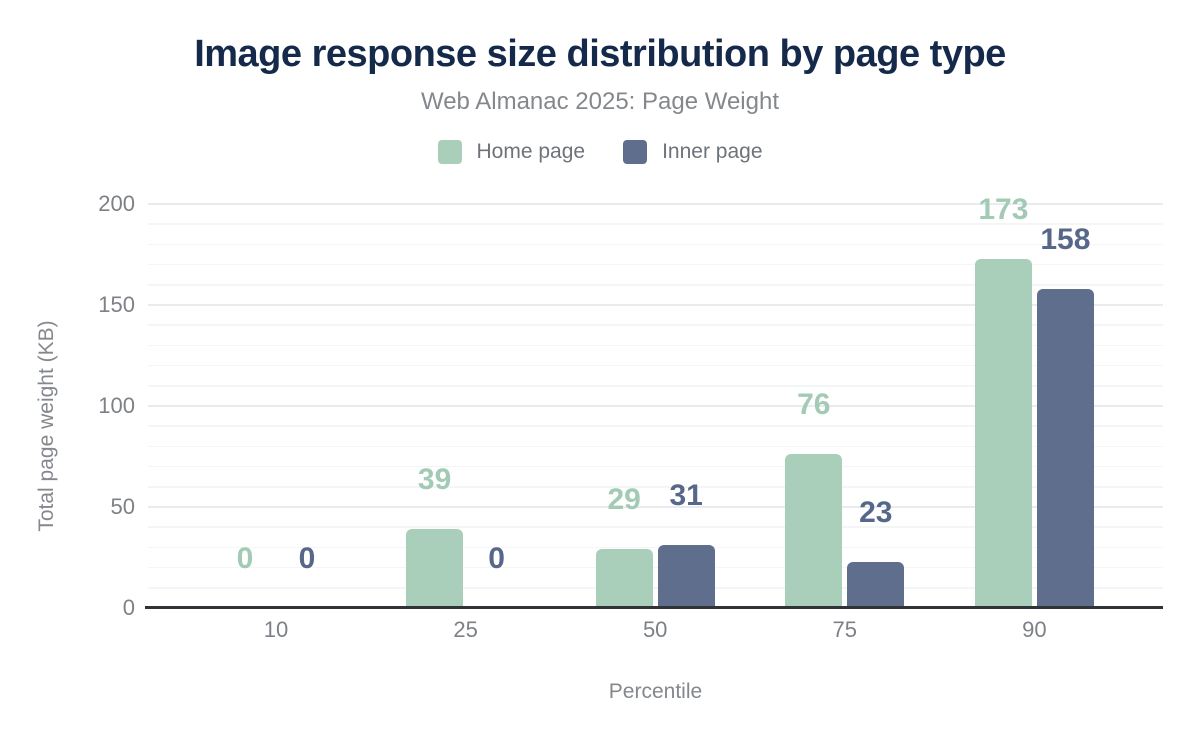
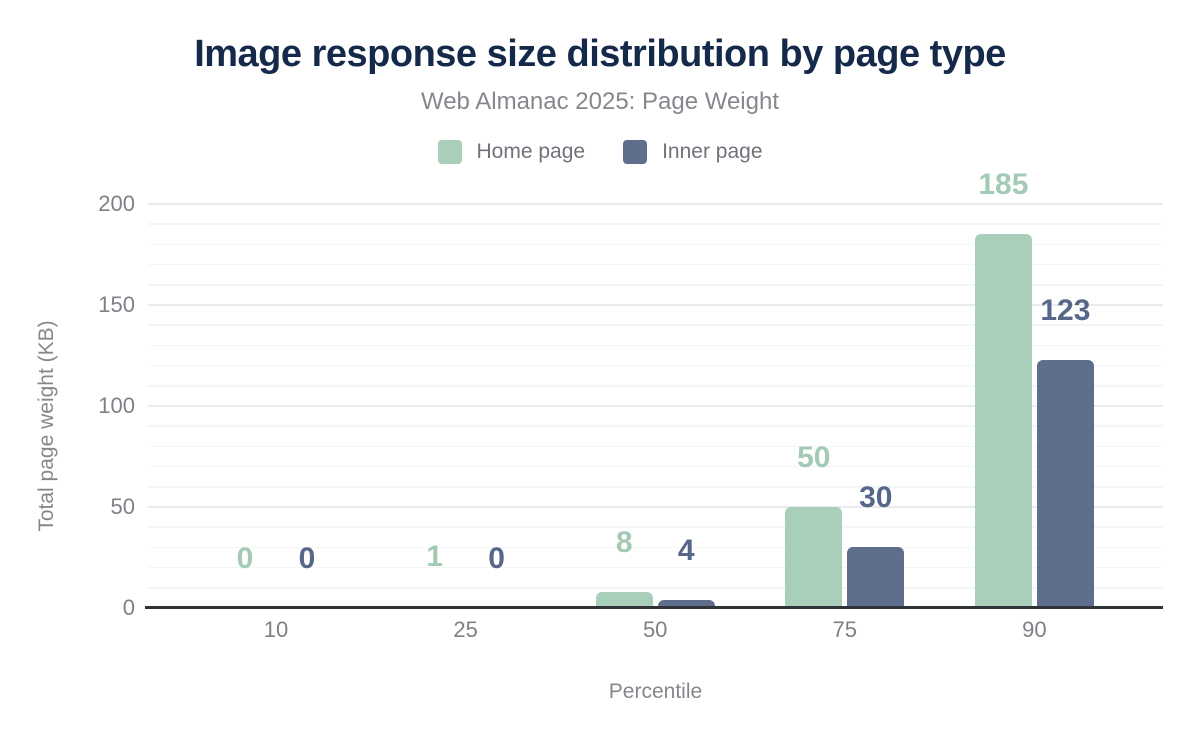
Home page/25: 39 -> 1
Home page/50: 29 -> 8
Inner page/50: 31 -> 4
Home page/75: 76 -> 50
Inner page/75: 23 -> 30
Home page/90: 173 -> 185
Inner page/90: 158 -> 123
